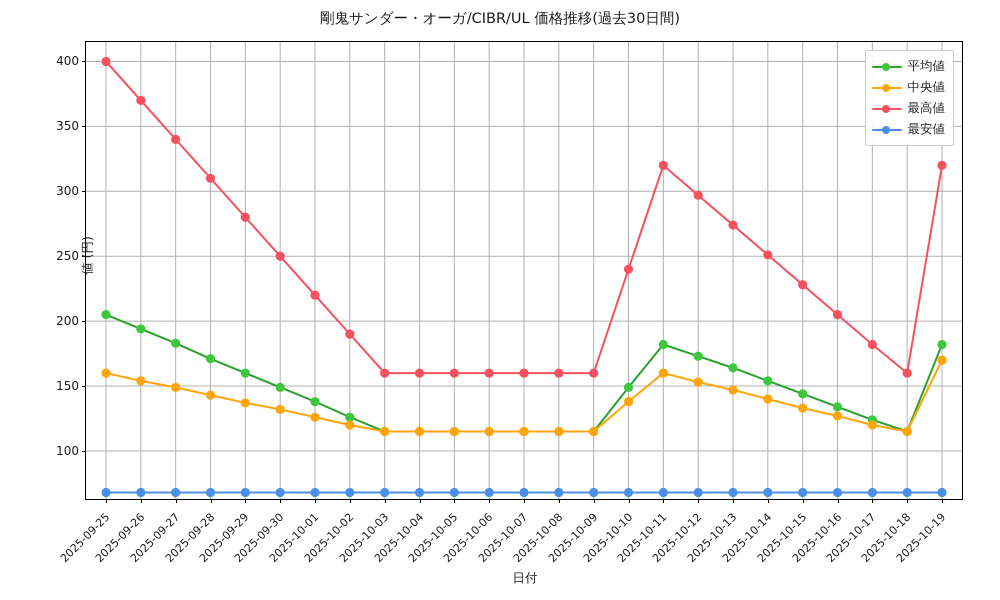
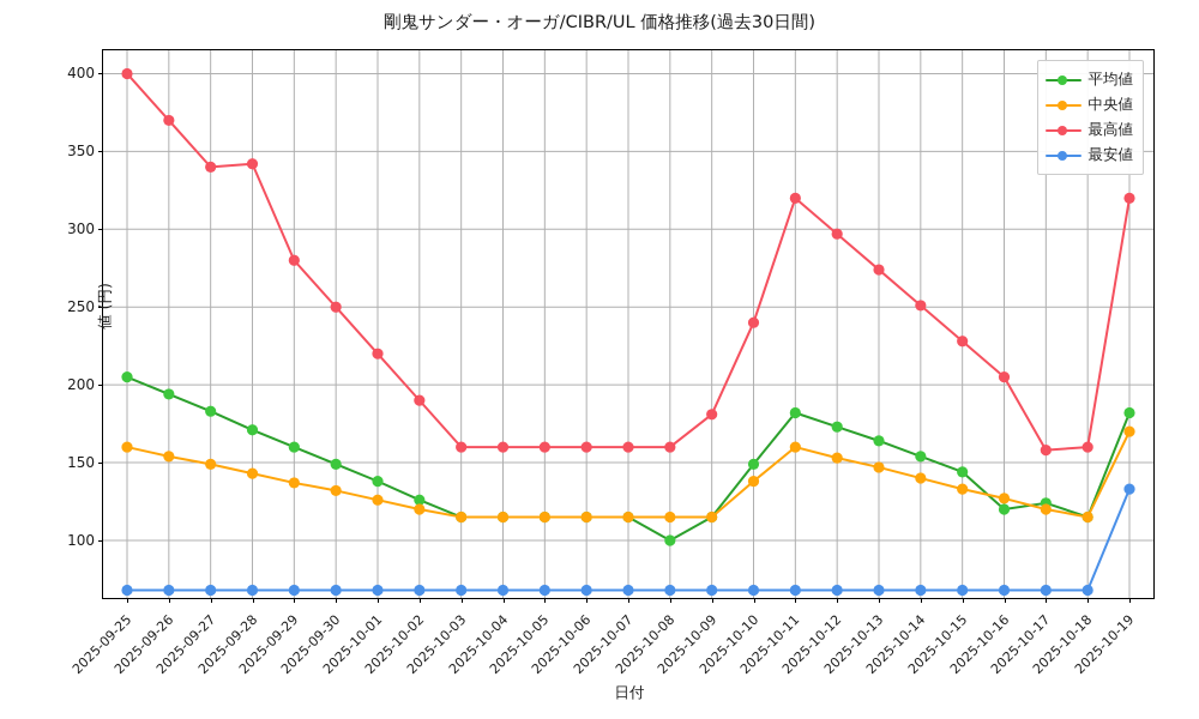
最高値/2025-09-28: 310 -> 342
平均値/2025-10-08: 115 -> 100
最高値/2025-10-09: 160 -> 181
平均値/2025-10-16: 134 -> 120
最高値/2025-10-17: 182 -> 158
最安値/2025-10-19: 68 -> 133
